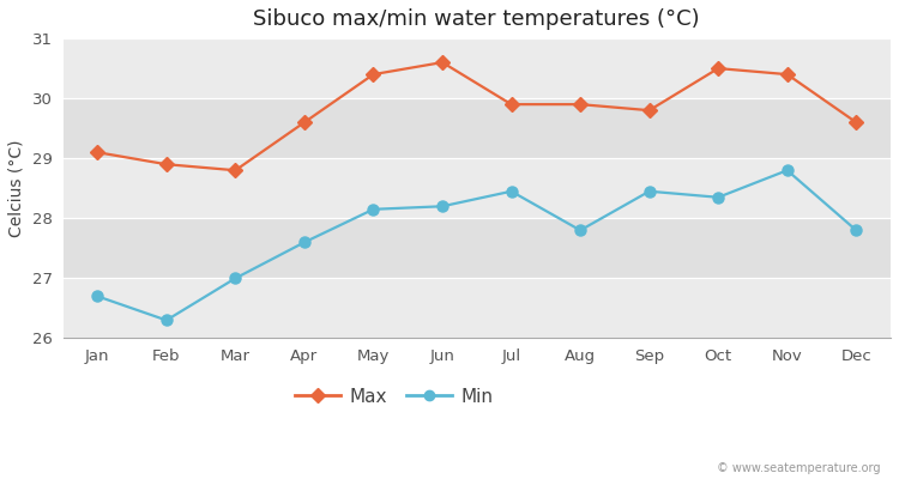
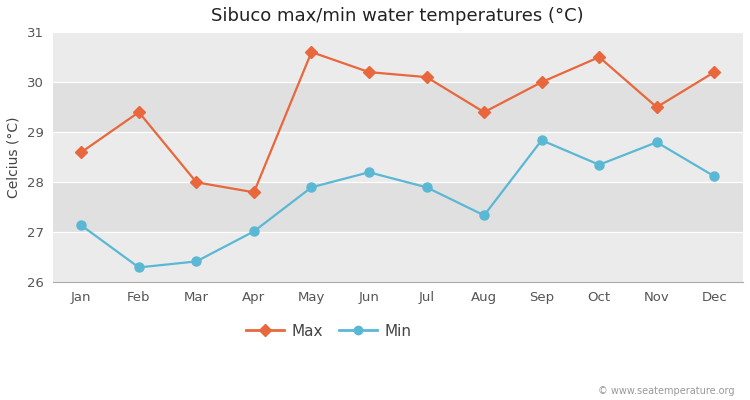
Max/Jan: 29.1 -> 28.6
Min/Jan: 26.70 -> 27.14
Max/Feb: 28.9 -> 29.4
Max/Mar: 28.8 -> 28.0
Min/Mar: 27.00 -> 26.42
Max/Apr: 29.6 -> 27.8
Min/Apr: 27.60 -> 27.02
Max/May: 30.4 -> 30.6
Min/May: 28.15 -> 27.90
Max/Jun: 30.6 -> 30.2
Max/Jul: 29.9 -> 30.1
Min/Jul: 28.45 -> 27.90
Max/Aug: 29.9 -> 29.4
Min/Aug: 27.80 -> 27.34
Max/Sep: 29.8 -> 30.0
Min/Sep: 28.45 -> 28.84
Max/Nov: 30.4 -> 29.5
Max/Dec: 29.6 -> 30.2
Min/Dec: 27.80 -> 28.12
